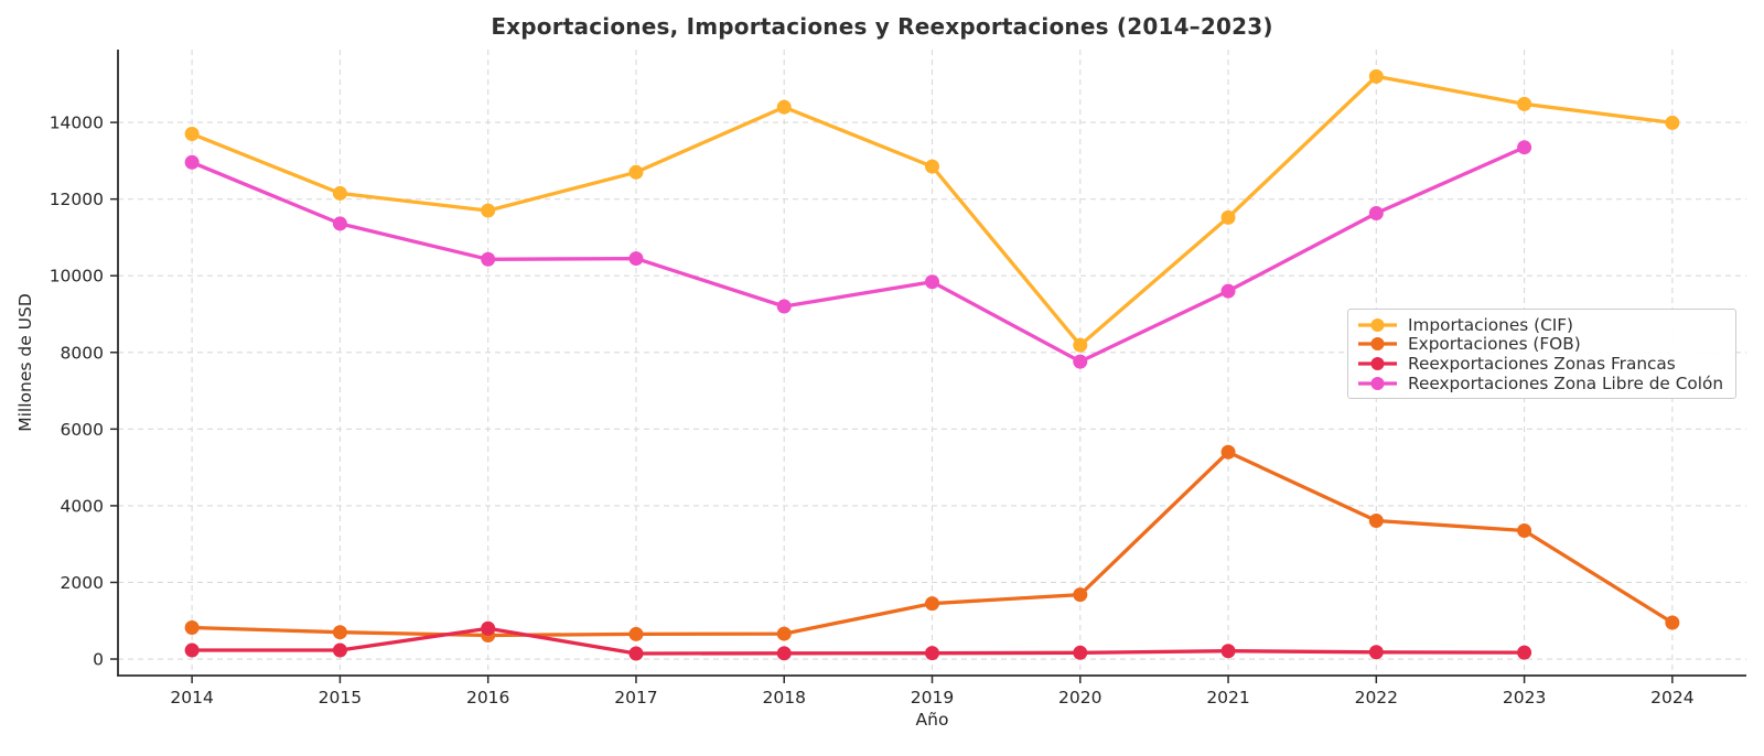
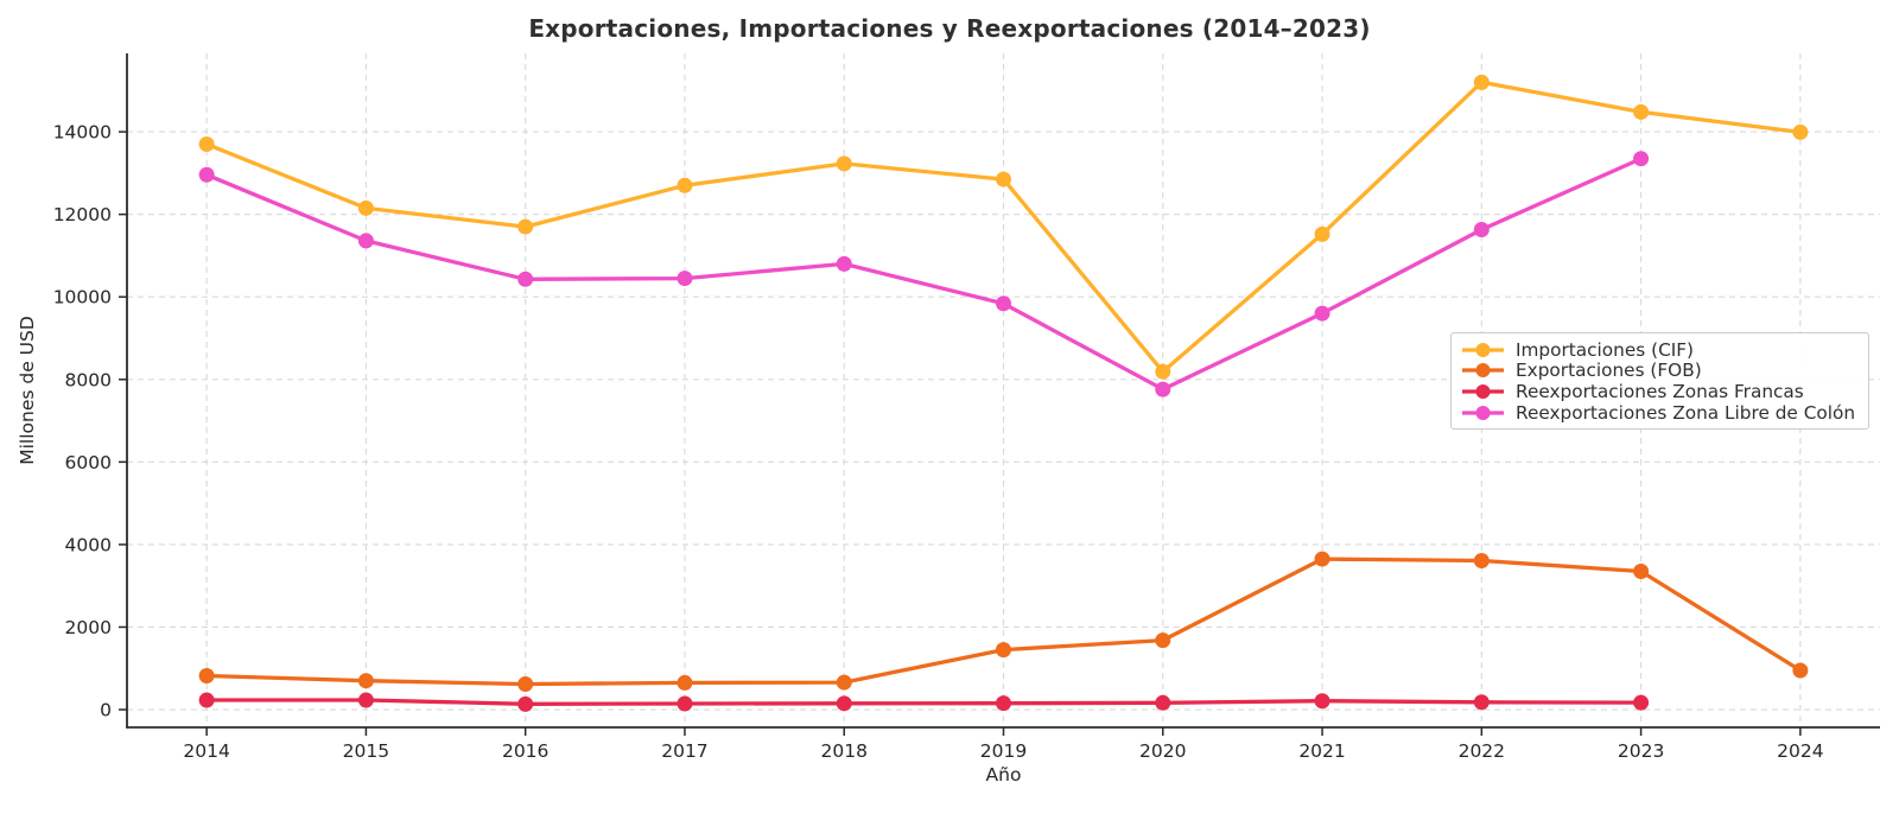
Reexportaciones Zonas Francas/2016: 800 -> 100
Importaciones (CIF)/2018: 14400 -> 13200
Reexportaciones Zona Libre de Colón/2018: 9200 -> 10800
Exportaciones (FOB)/2021: 5400 -> 3600
